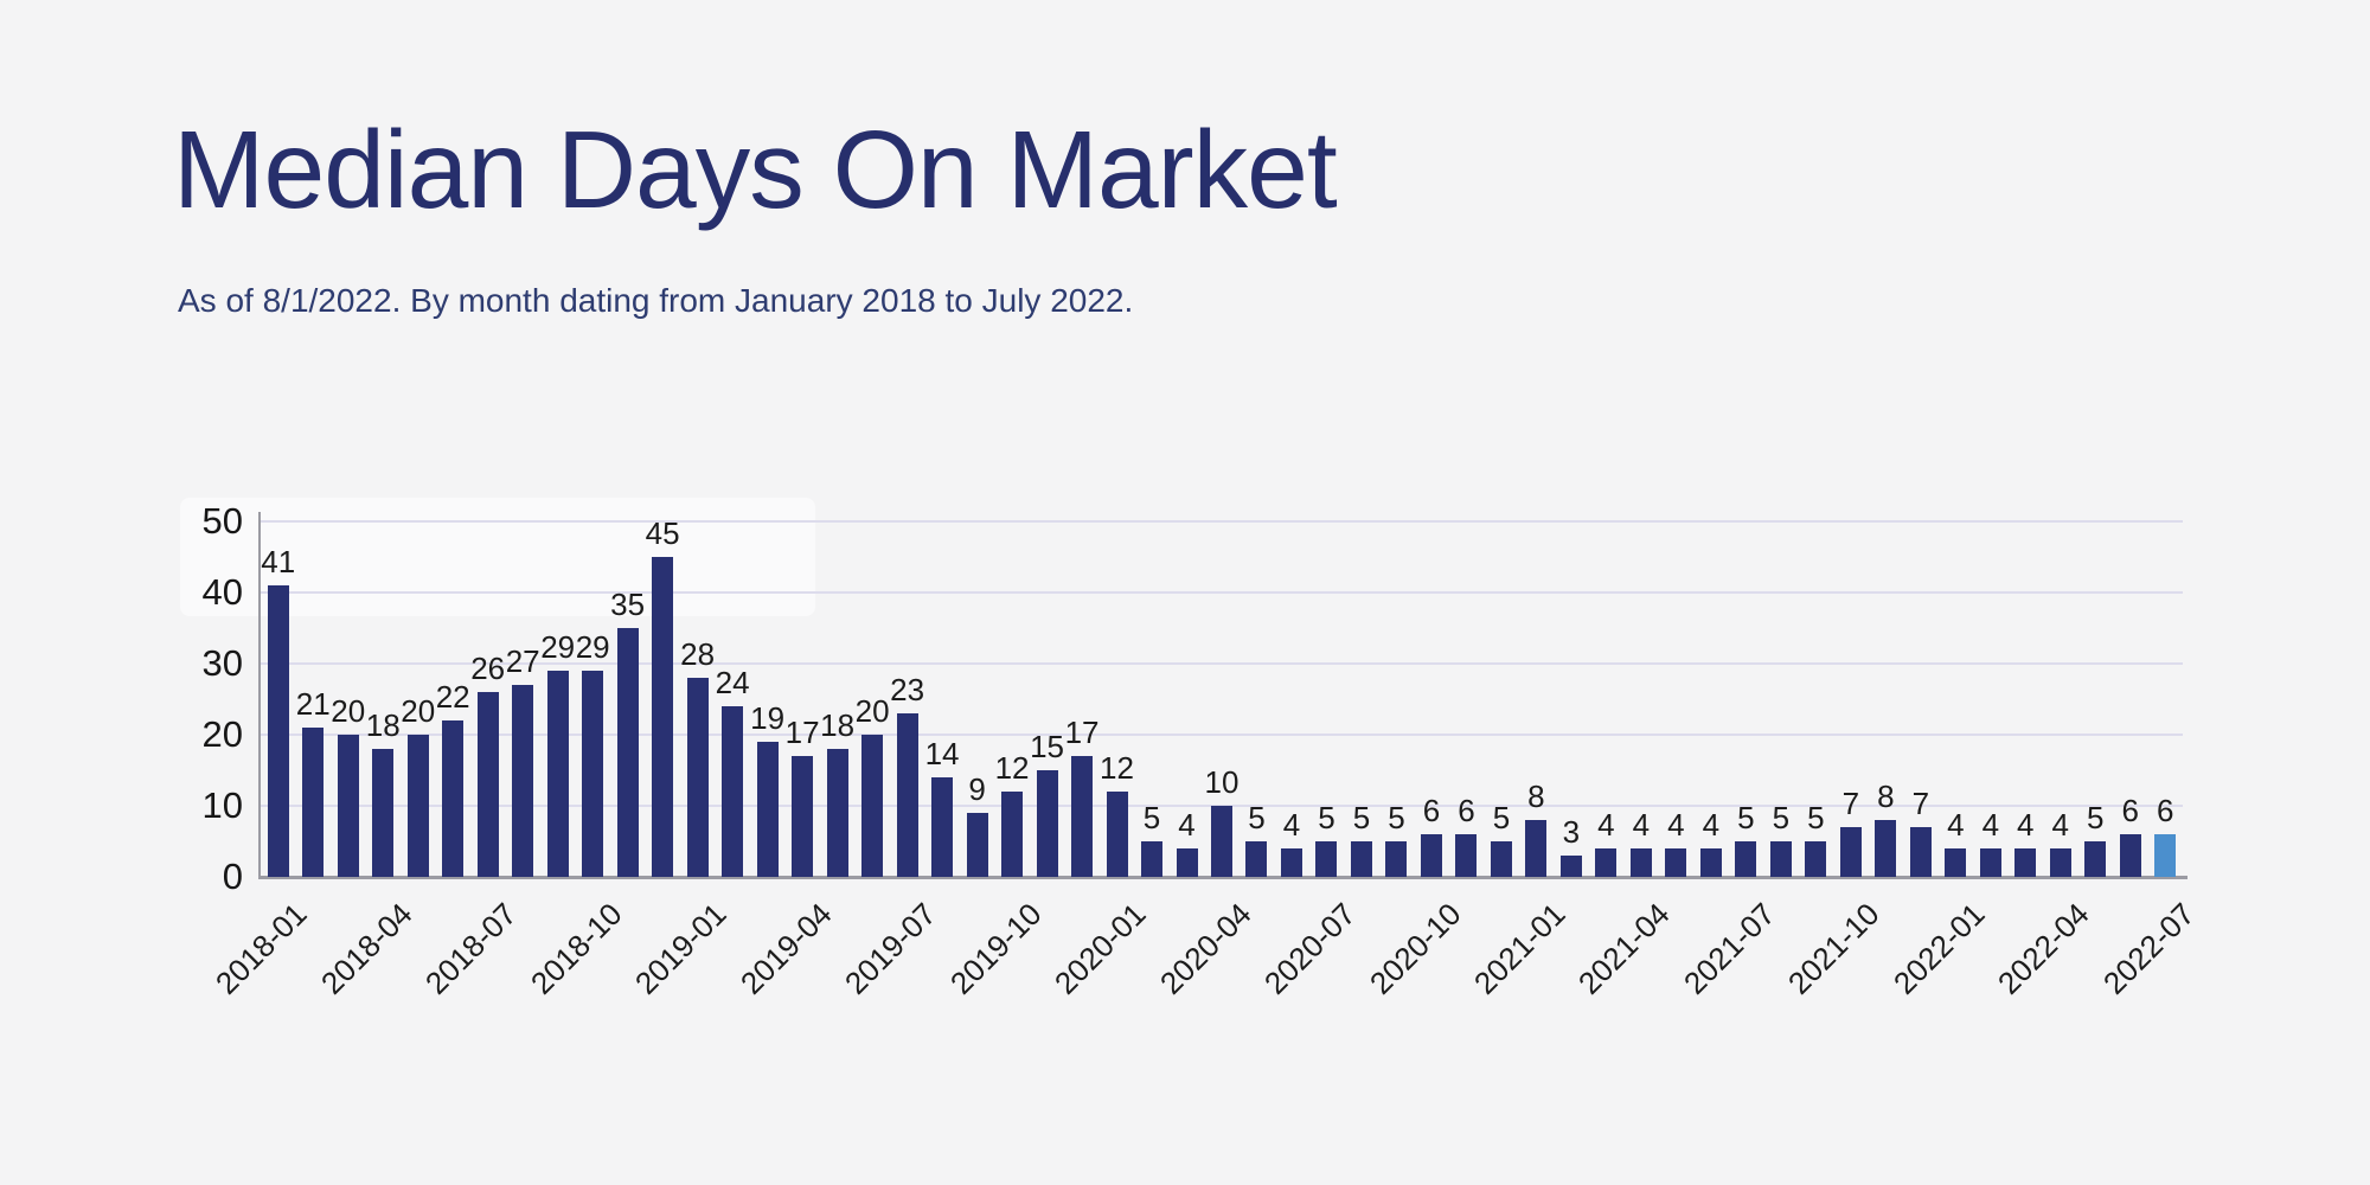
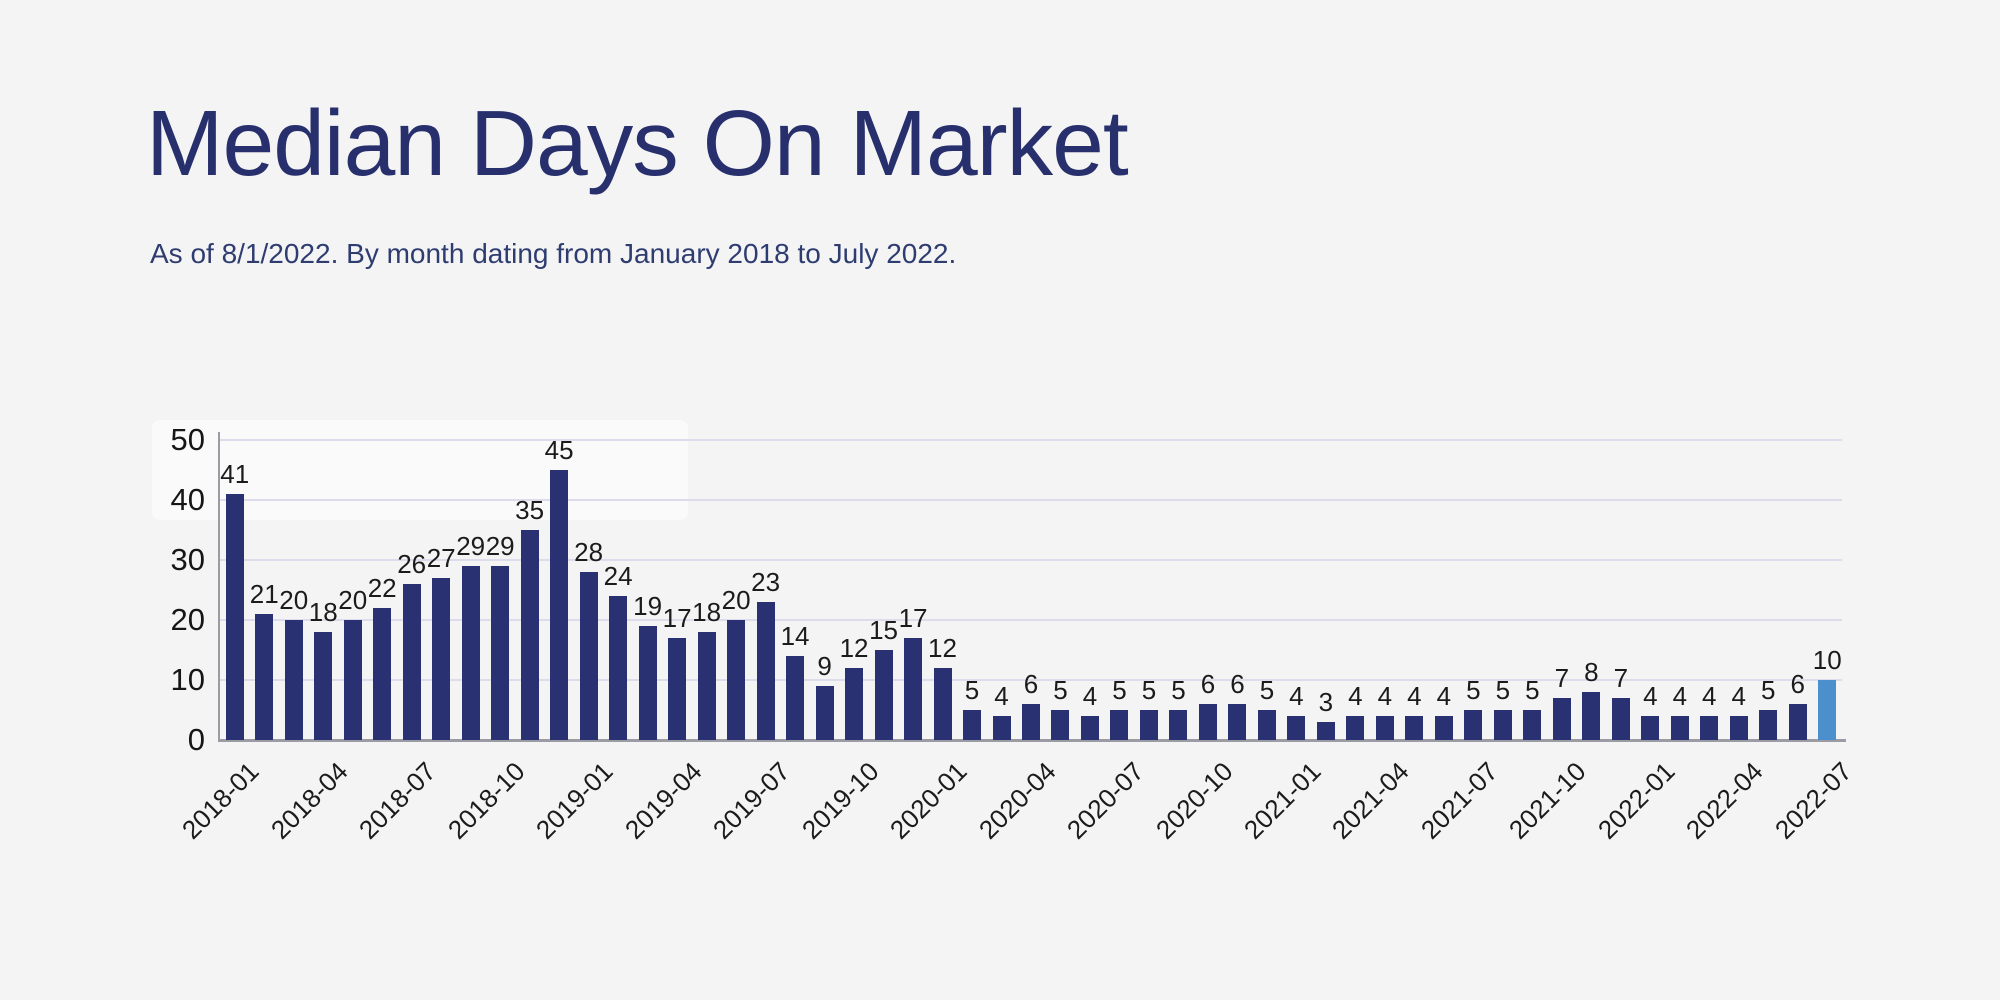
2020-04: 10 -> 6
2021-01: 8 -> 4
2022-07: 6 -> 10
